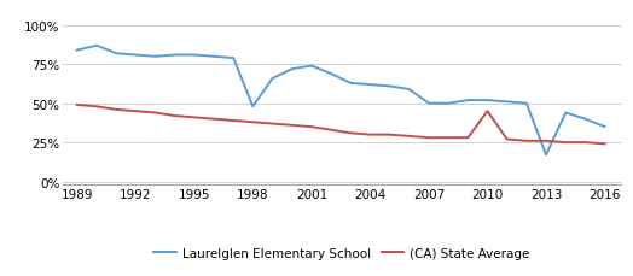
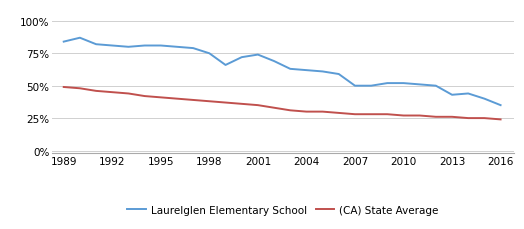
Laurelglen Elementary School/1998: 48% -> 75%
(CA) State Average/2010: 45% -> 27%
Laurelglen Elementary School/2013: 17% -> 43%
